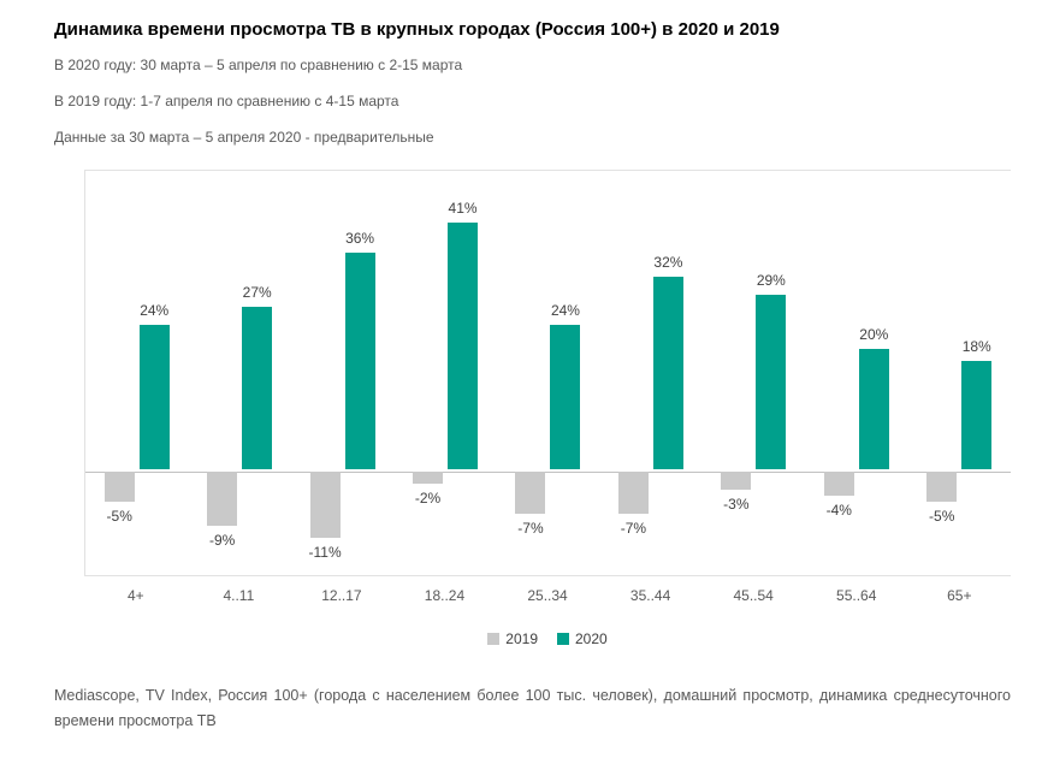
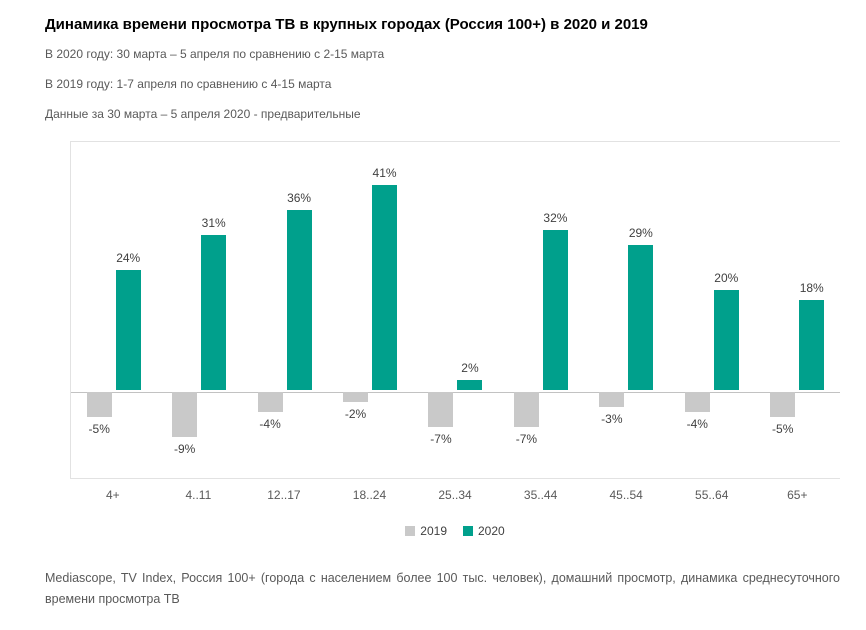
2020/4..11: 27% -> 31%
2019/12..17: -11% -> -4%
2020/25..34: 24% -> 2%
